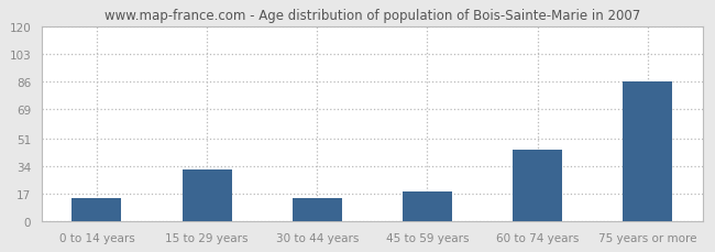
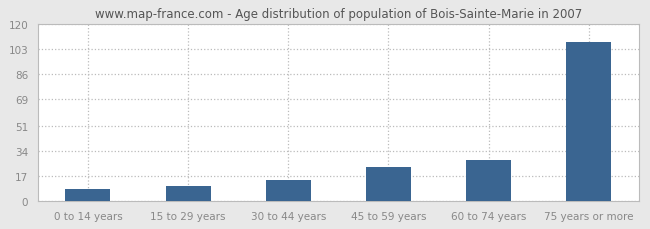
0 to 14 years: 14 -> 8
15 to 29 years: 32 -> 10
45 to 59 years: 18 -> 23
60 to 74 years: 44 -> 28
75 years or more: 86 -> 108
